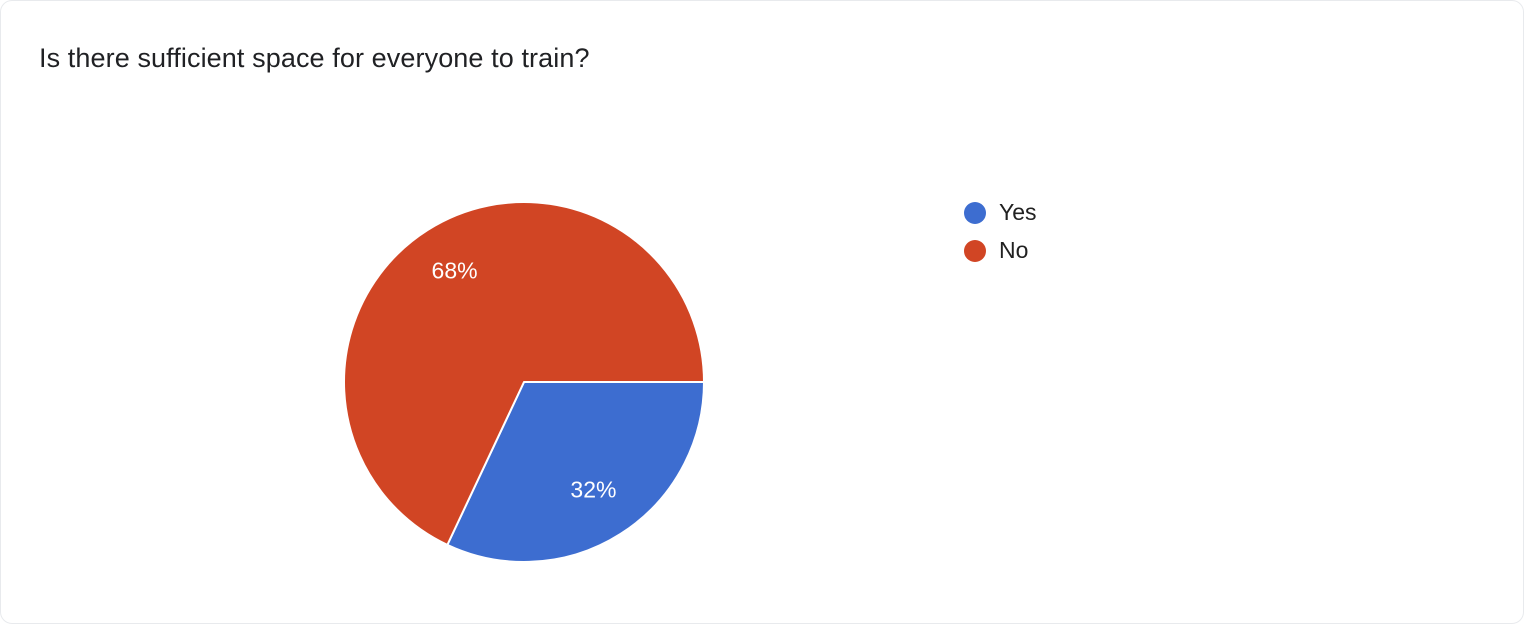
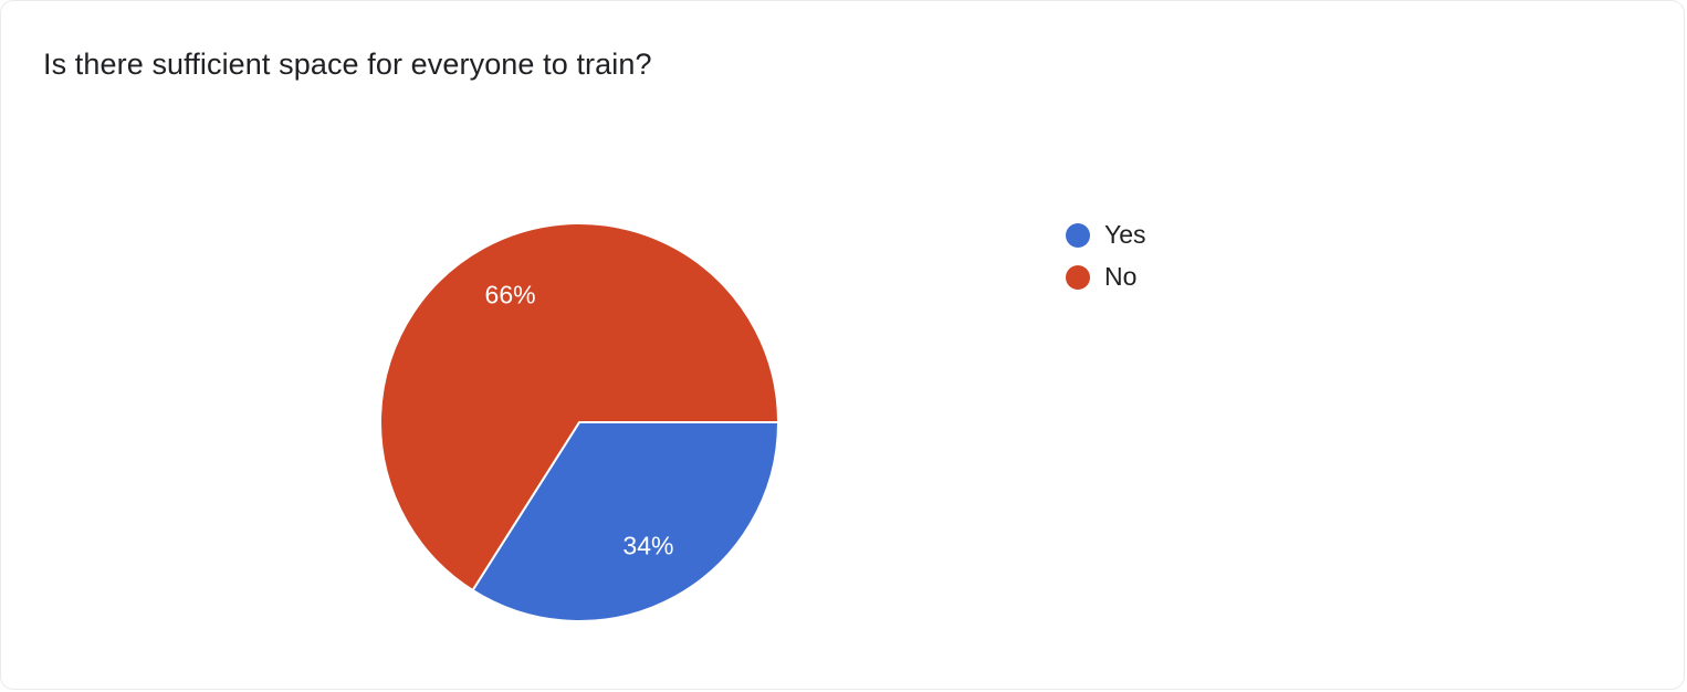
Yes: 32% -> 34%
No: 68% -> 66%
